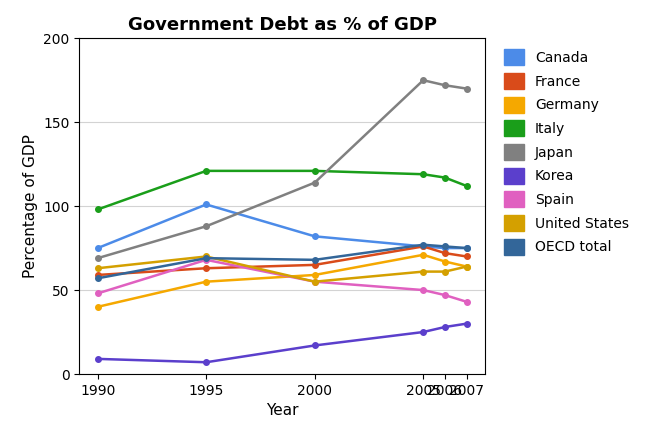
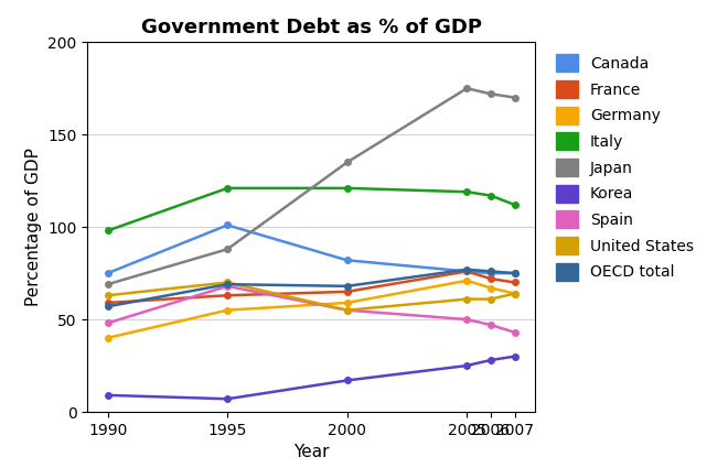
Japan/2000: 114 -> 135
